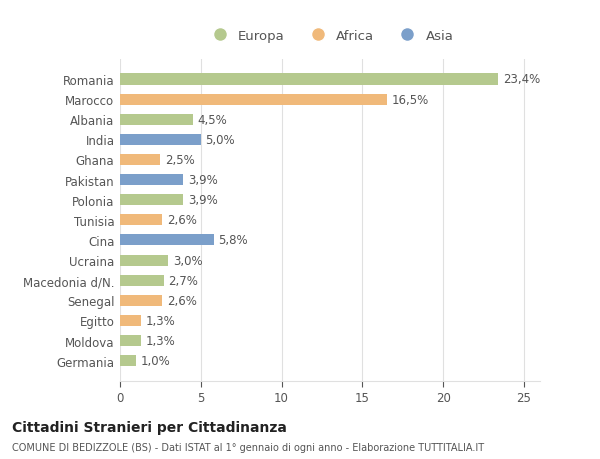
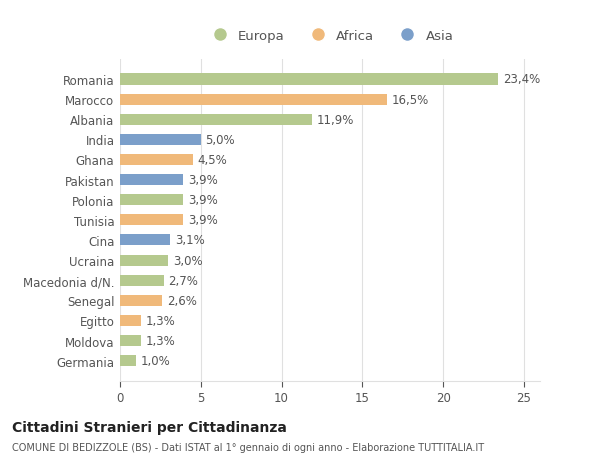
Albania: 4,5% -> 11,9%
Ghana: 2,5% -> 4,5%
Tunisia: 2,6% -> 3,9%
Cina: 5,8% -> 3,1%
